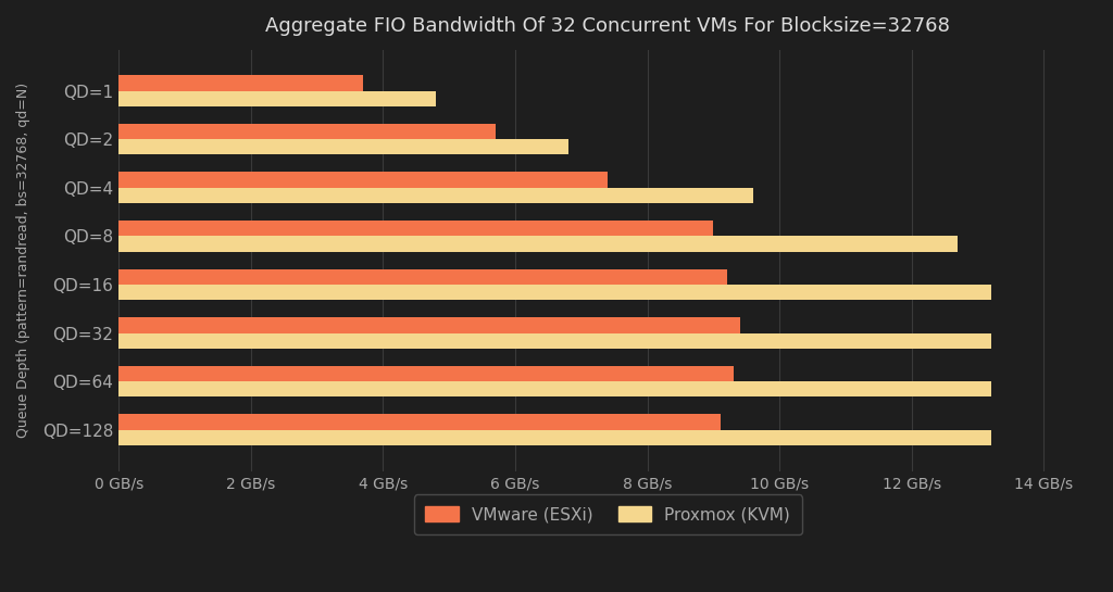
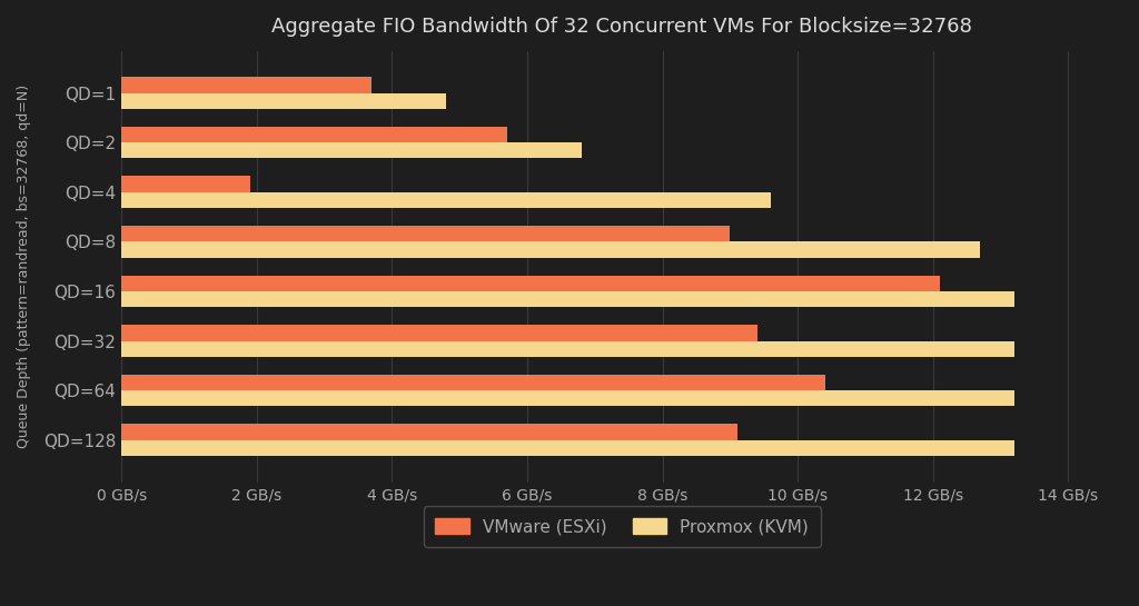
VMware (ESXi)/QD=4: 7.4 GB/s -> 1.9 GB/s
VMware (ESXi)/QD=16: 9.2 GB/s -> 12.1 GB/s
VMware (ESXi)/QD=64: 9.3 GB/s -> 10.4 GB/s
